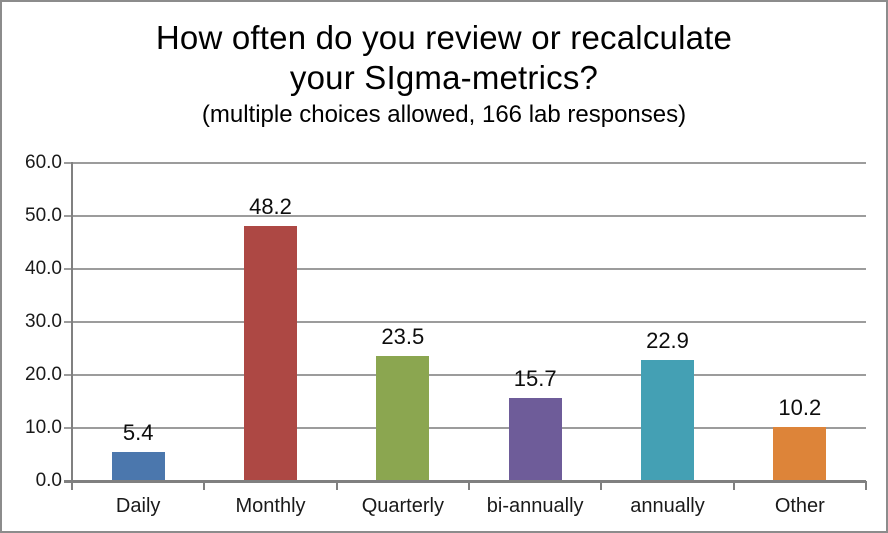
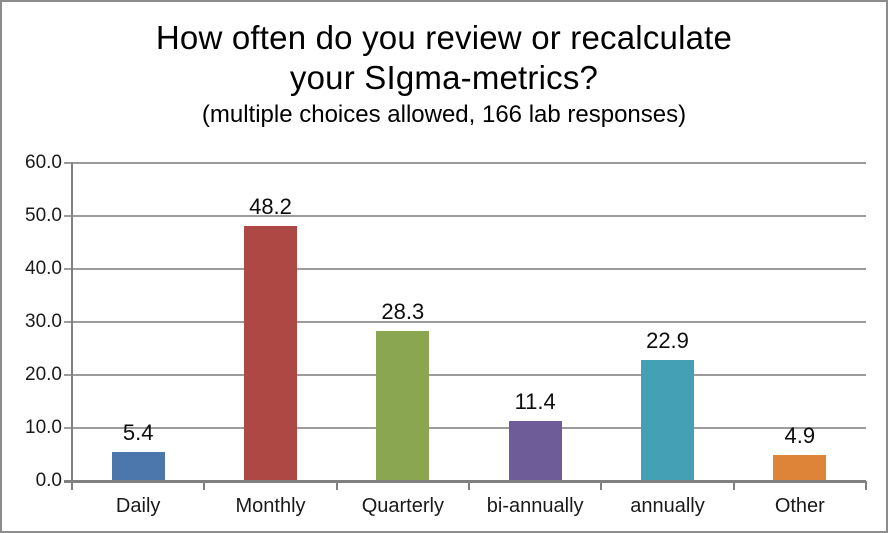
Quarterly: 23.5 -> 28.3
bi-annually: 15.7 -> 11.4
Other: 10.2 -> 4.9
